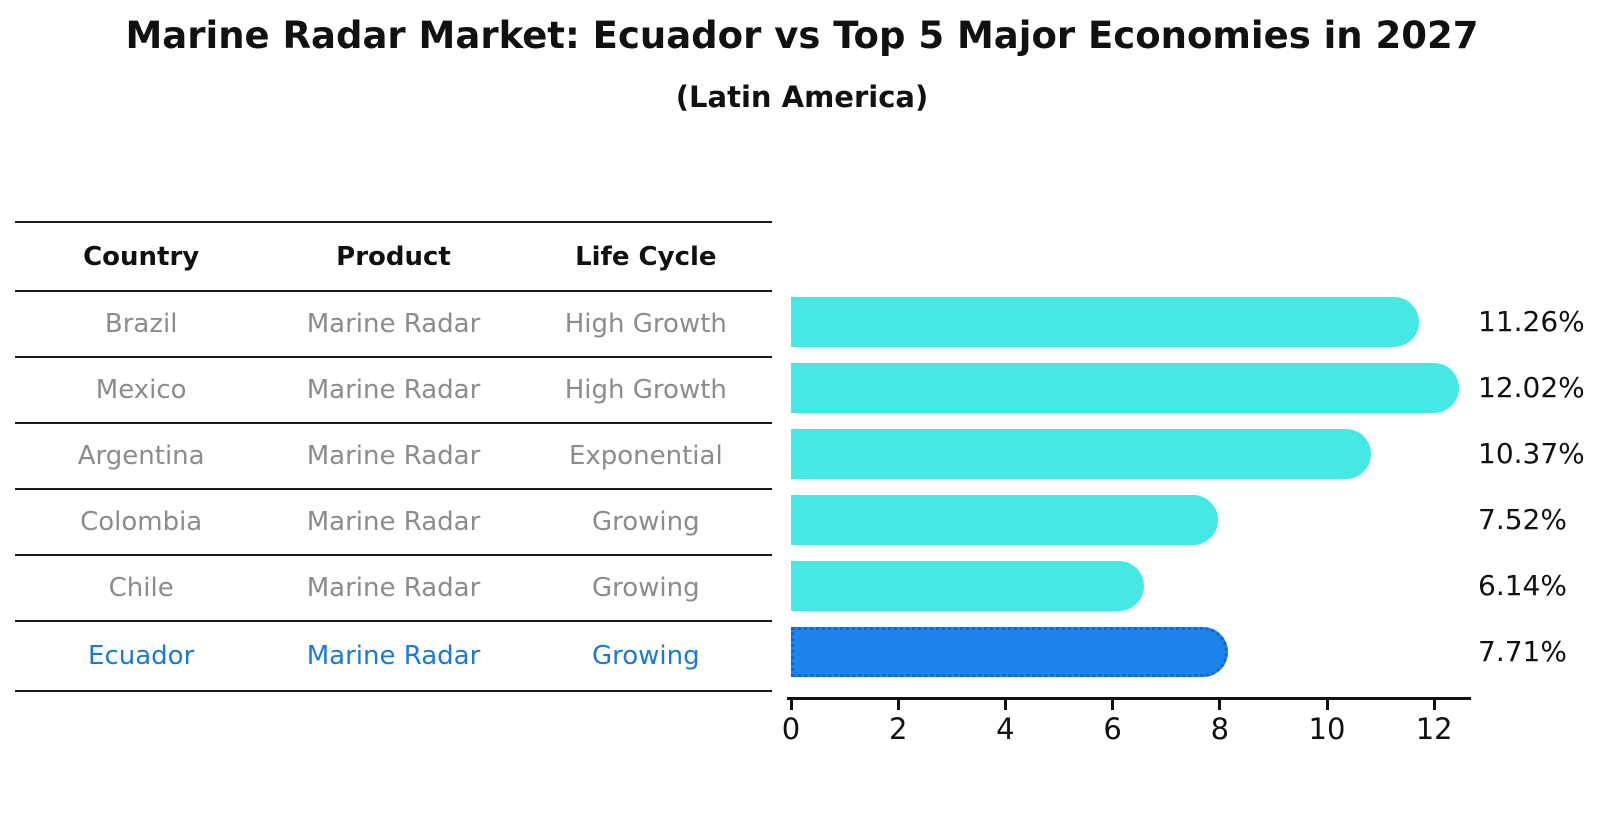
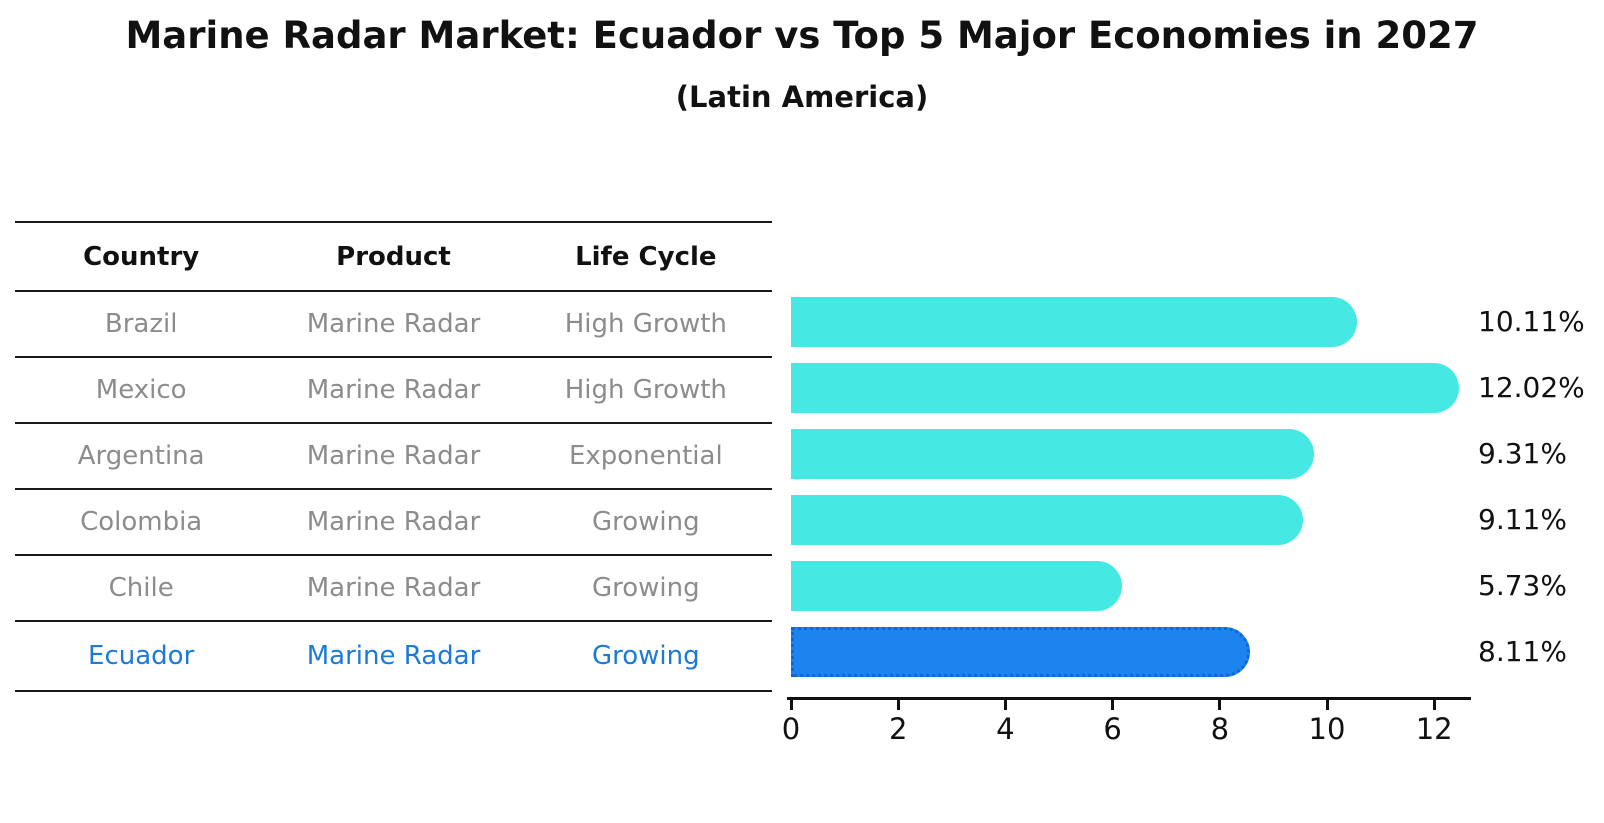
Brazil: 11.26% -> 10.11%
Argentina: 10.37% -> 9.31%
Colombia: 7.52% -> 9.11%
Chile: 6.14% -> 5.73%
Ecuador: 7.71% -> 8.11%
